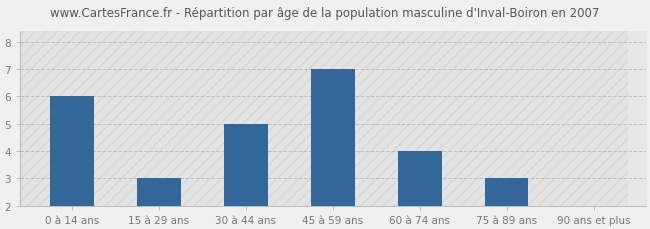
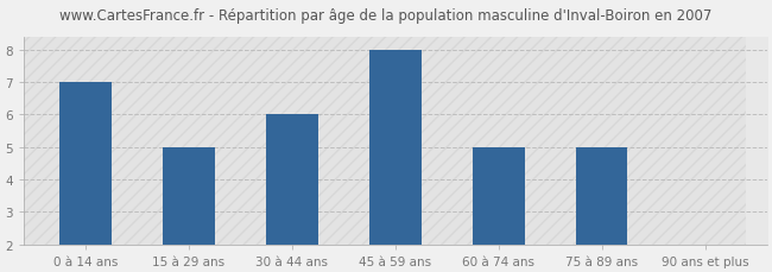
0 à 14 ans: 6.00 -> 7.00
15 à 29 ans: 3.00 -> 5.00
30 à 44 ans: 5.00 -> 6.00
45 à 59 ans: 7.00 -> 8.00
60 à 74 ans: 4.00 -> 5.00
75 à 89 ans: 3.00 -> 5.00
